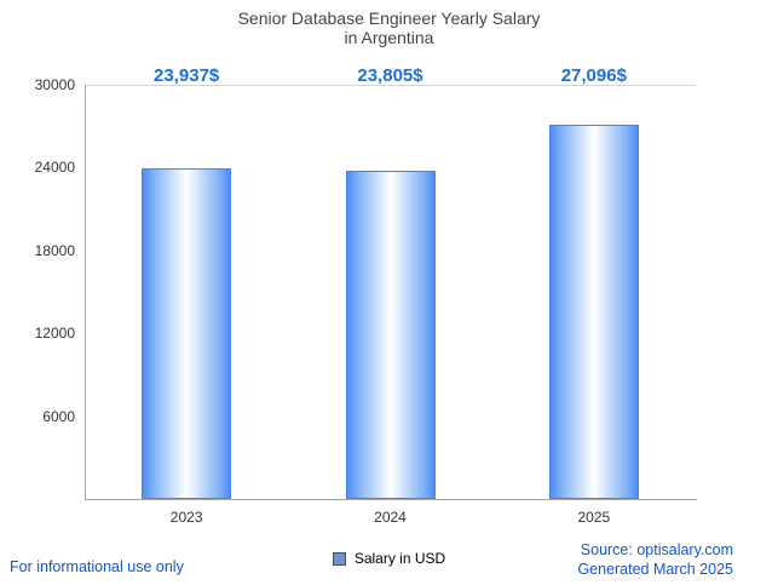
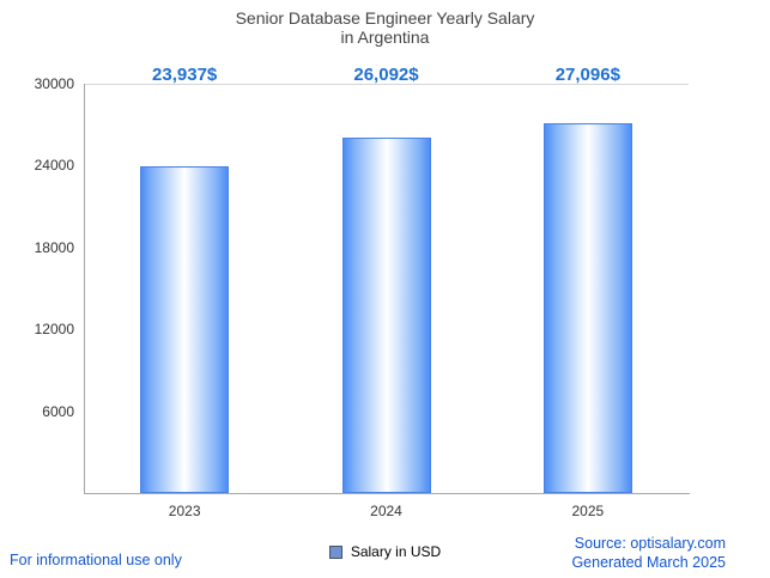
2024: 23,805 -> 26,092
